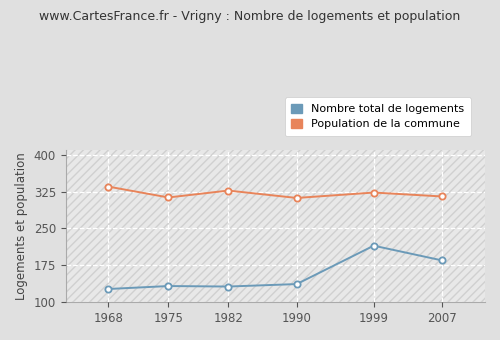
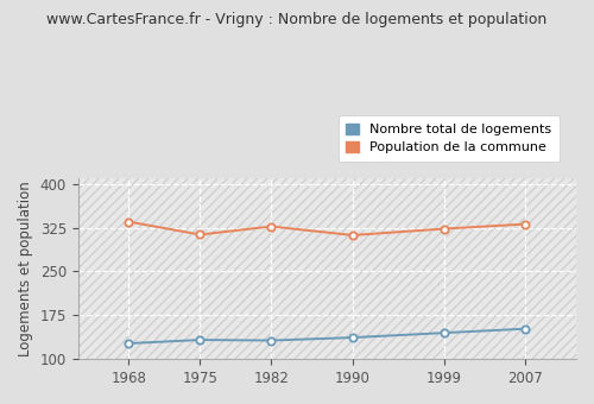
Nombre total de logements/1999: 215 -> 145
Nombre total de logements/2007: 185 -> 152
Population de la commune/2007: 315 -> 331
